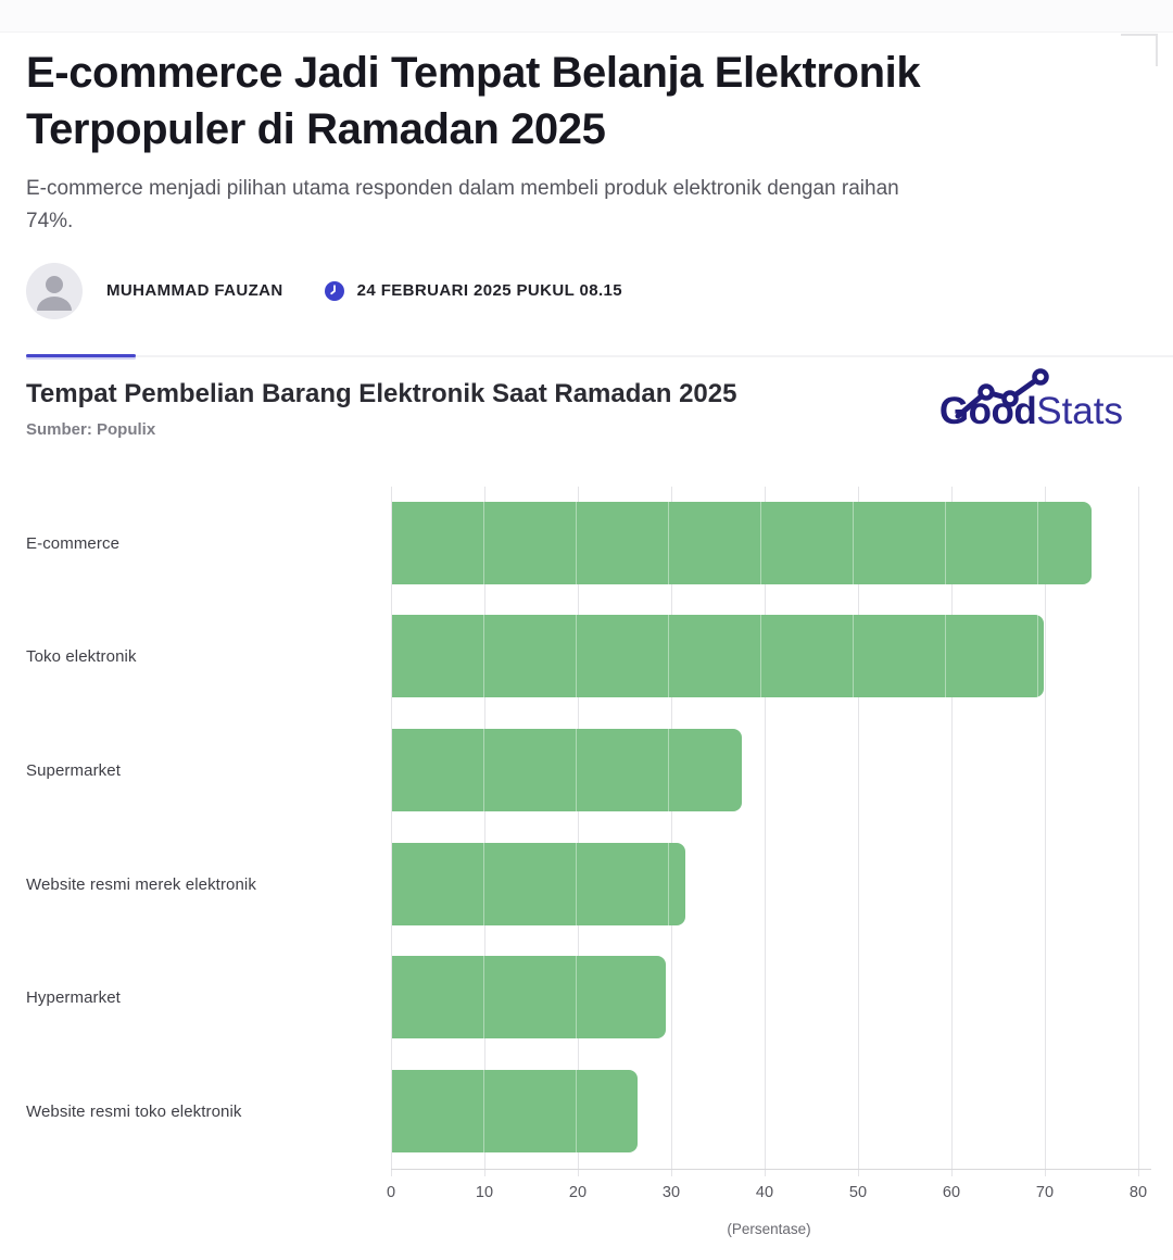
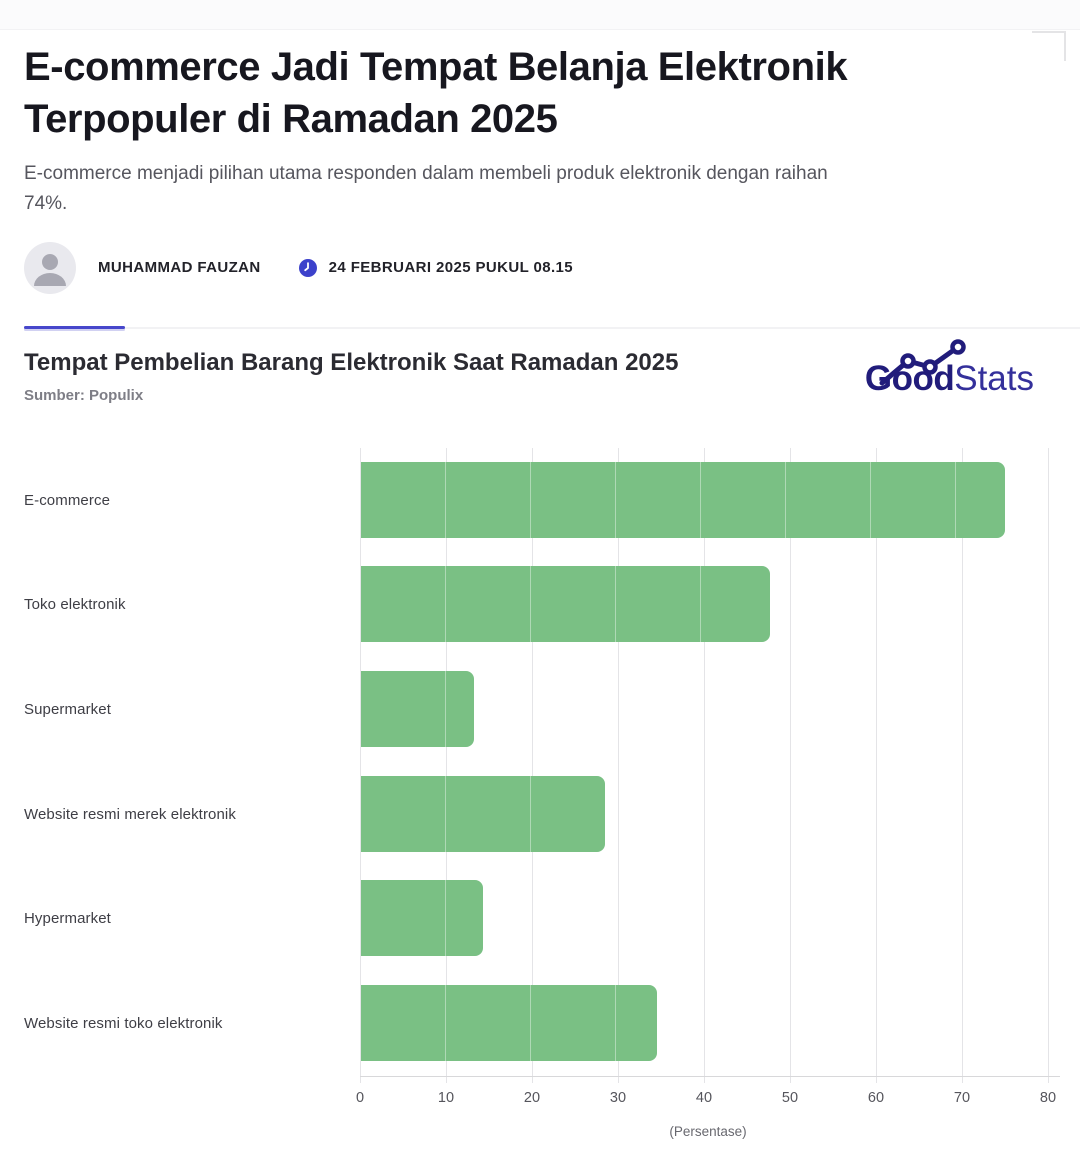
Toko elektronik: 69 -> 47
Supermarket: 37 -> 13
Website resmi merek elektronik: 31 -> 28
Hypermarket: 29 -> 14
Website resmi toko elektronik: 26 -> 34
